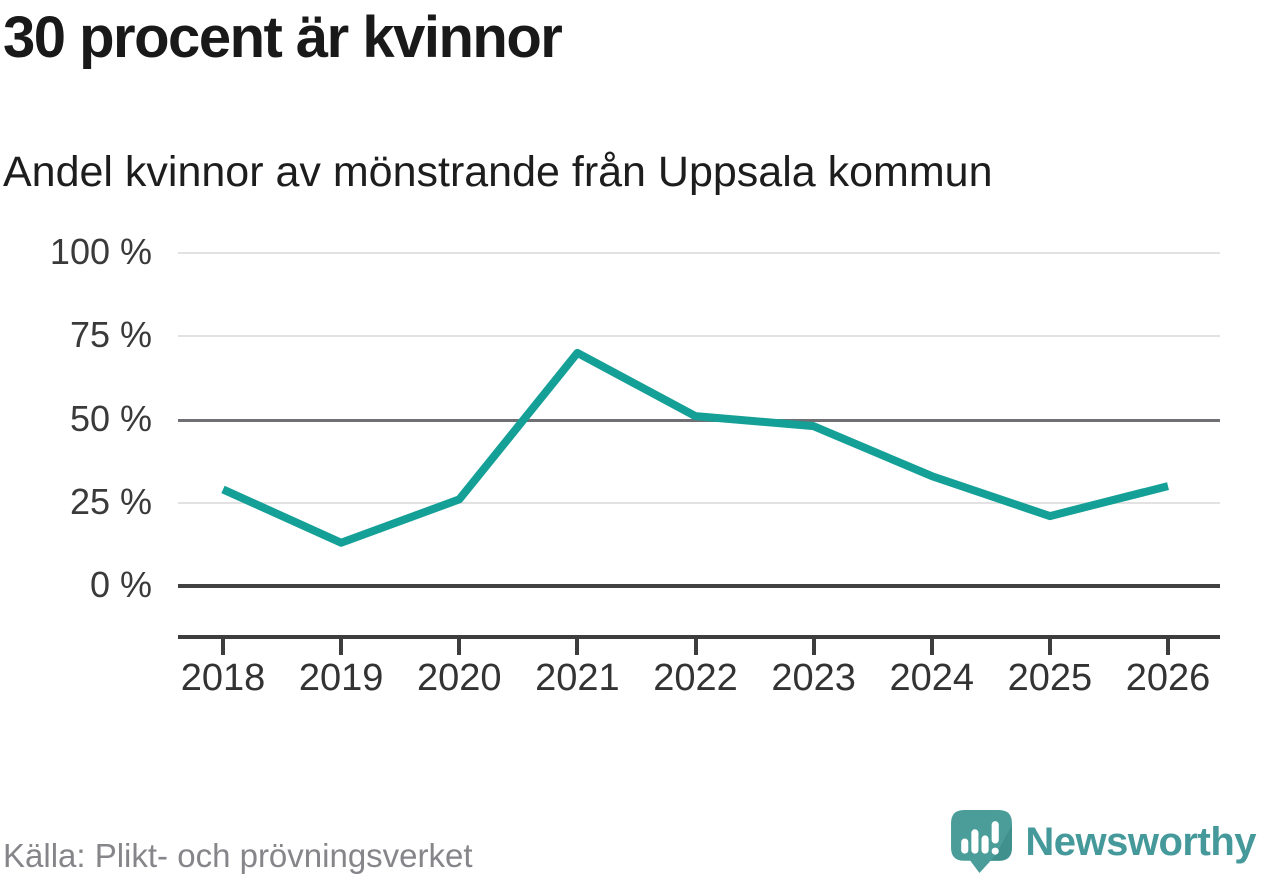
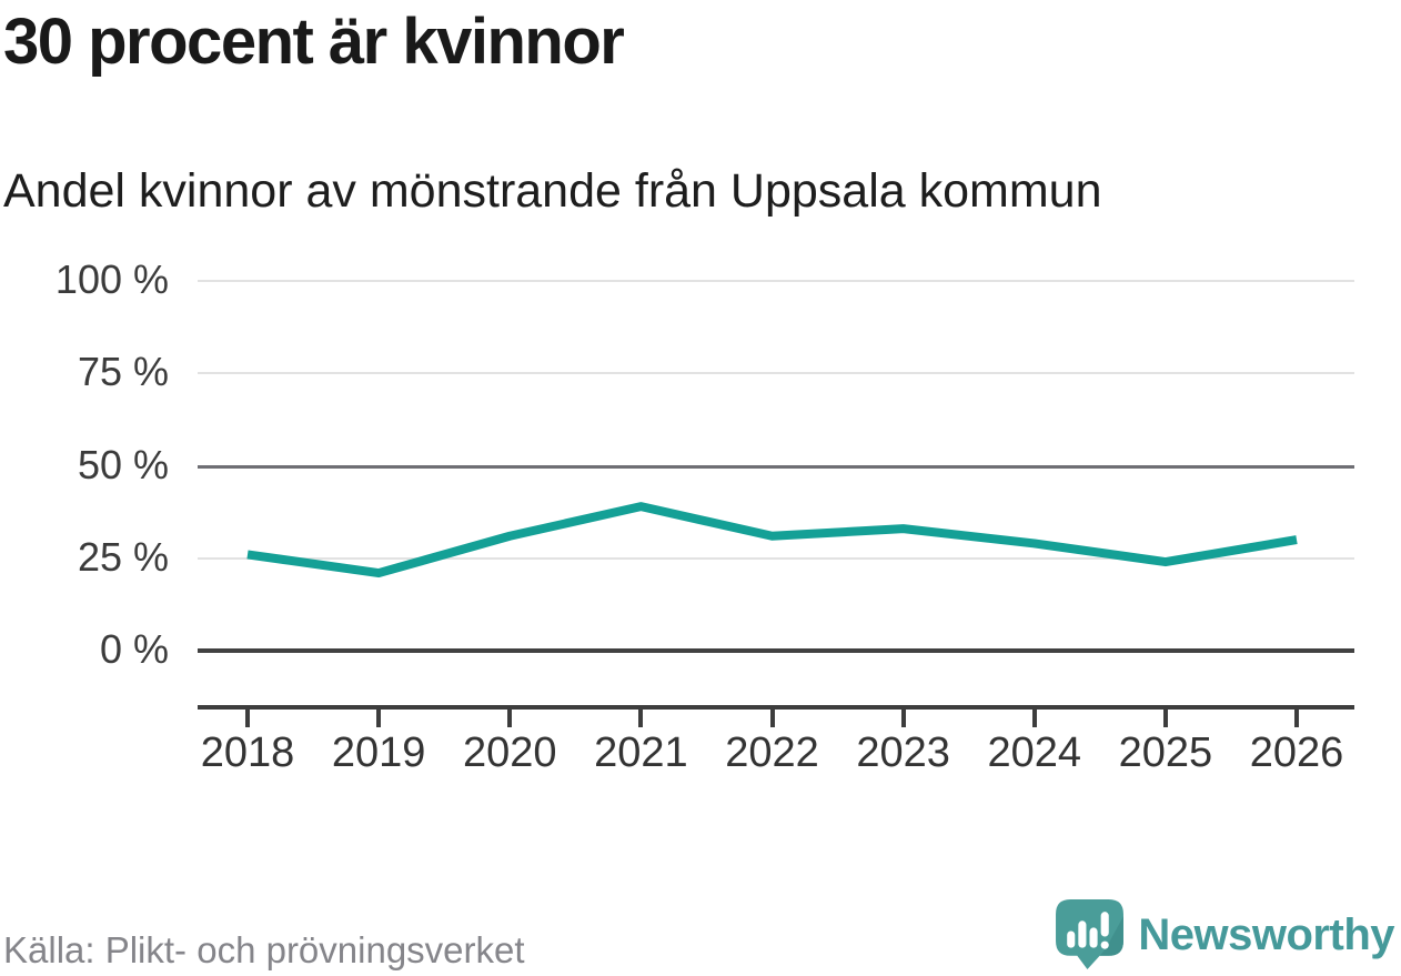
2018: 29% -> 26%
2019: 13% -> 21%
2020: 26% -> 31%
2021: 70% -> 39%
2022: 51% -> 31%
2023: 48% -> 33%
2024: 33% -> 29%
2025: 21% -> 24%
